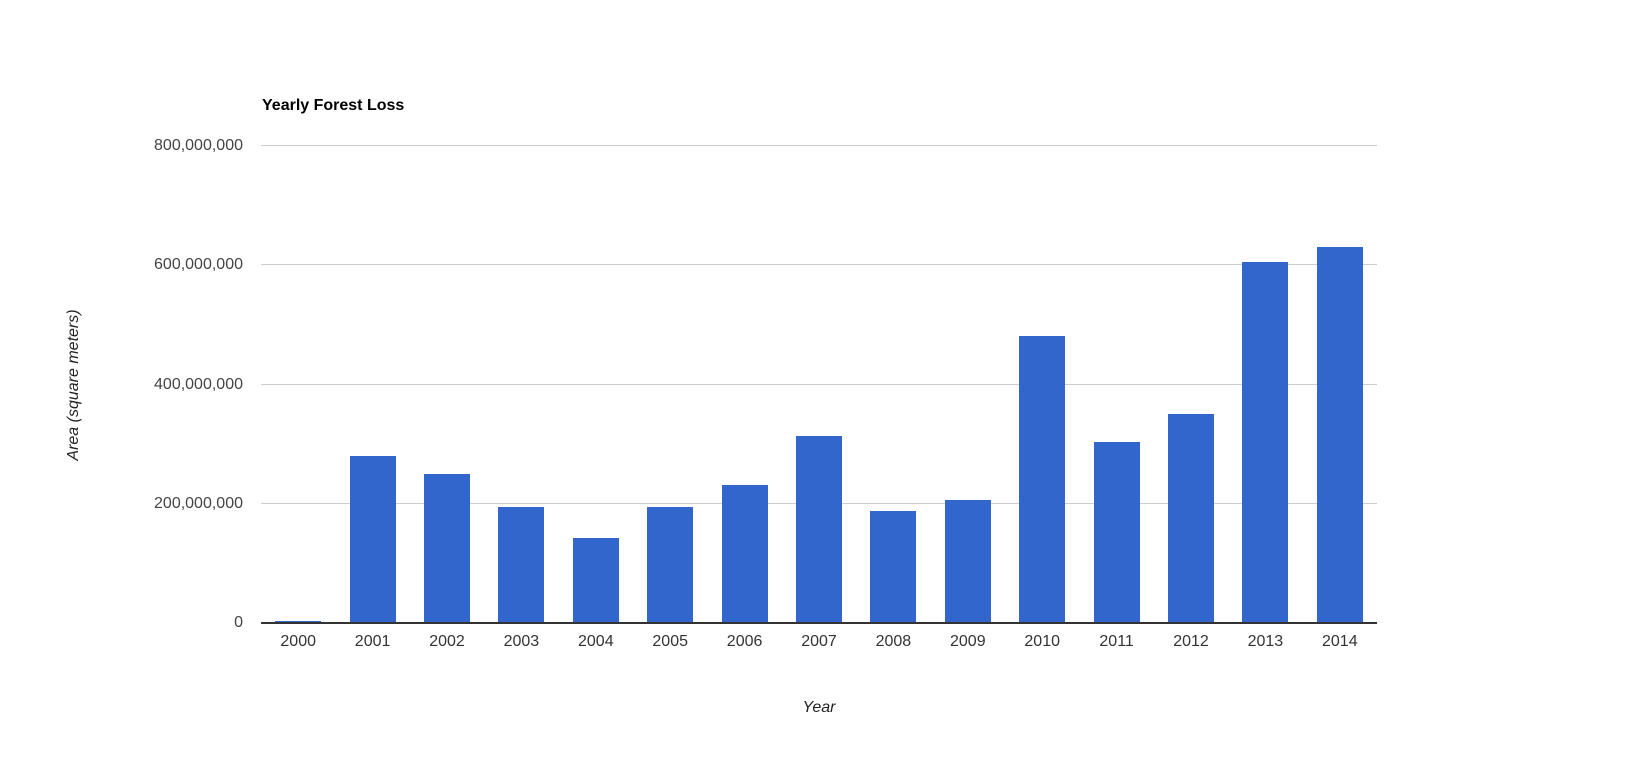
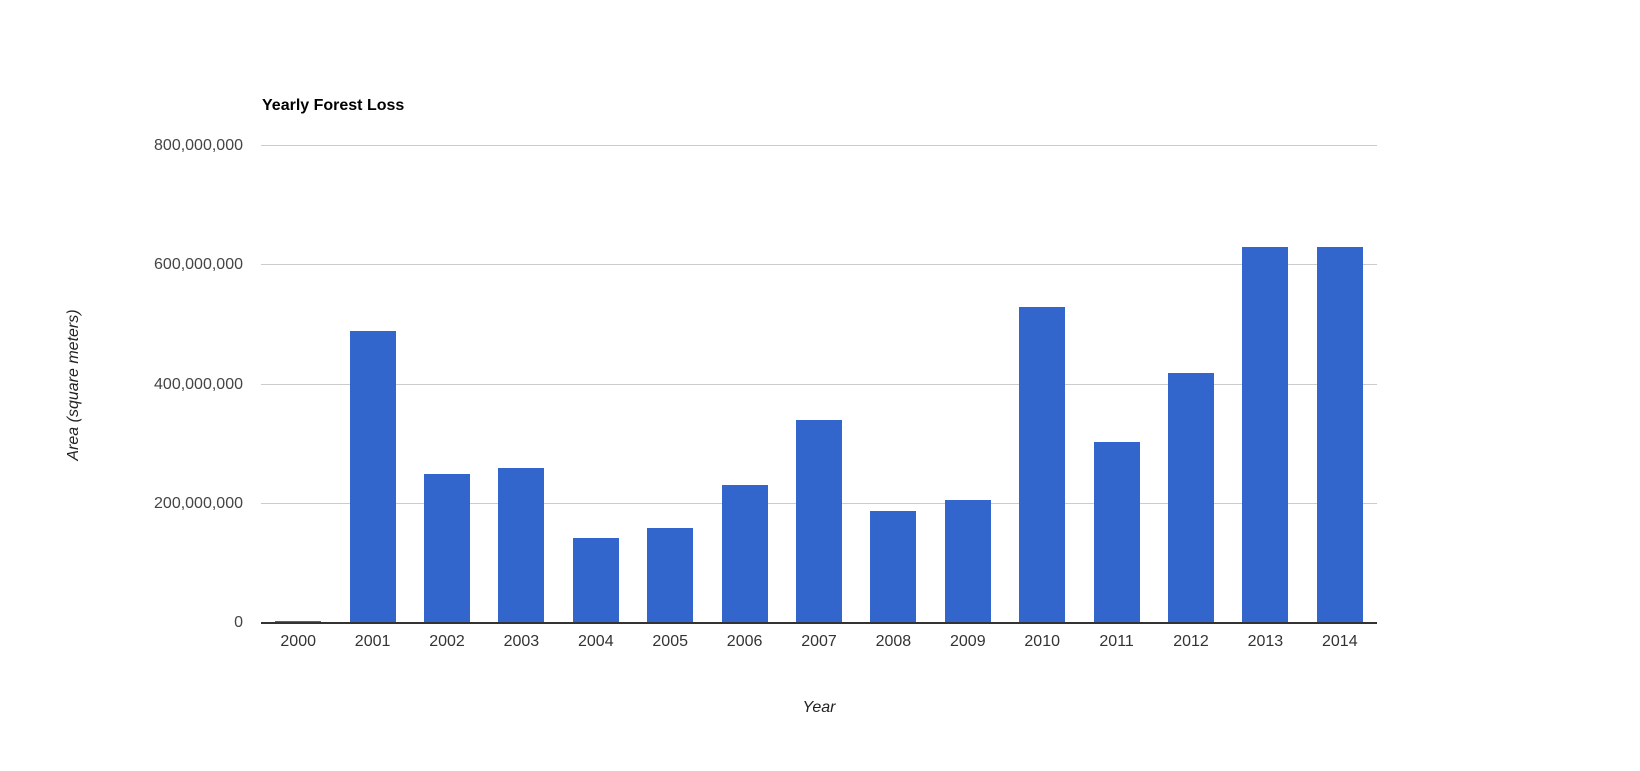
2001: 280000000 -> 490000000
2003: 200000000 -> 260000000
2005: 200000000 -> 160000000
2007: 310000000 -> 340000000
2010: 480000000 -> 530000000
2012: 350000000 -> 420000000
2013: 610000000 -> 630000000
